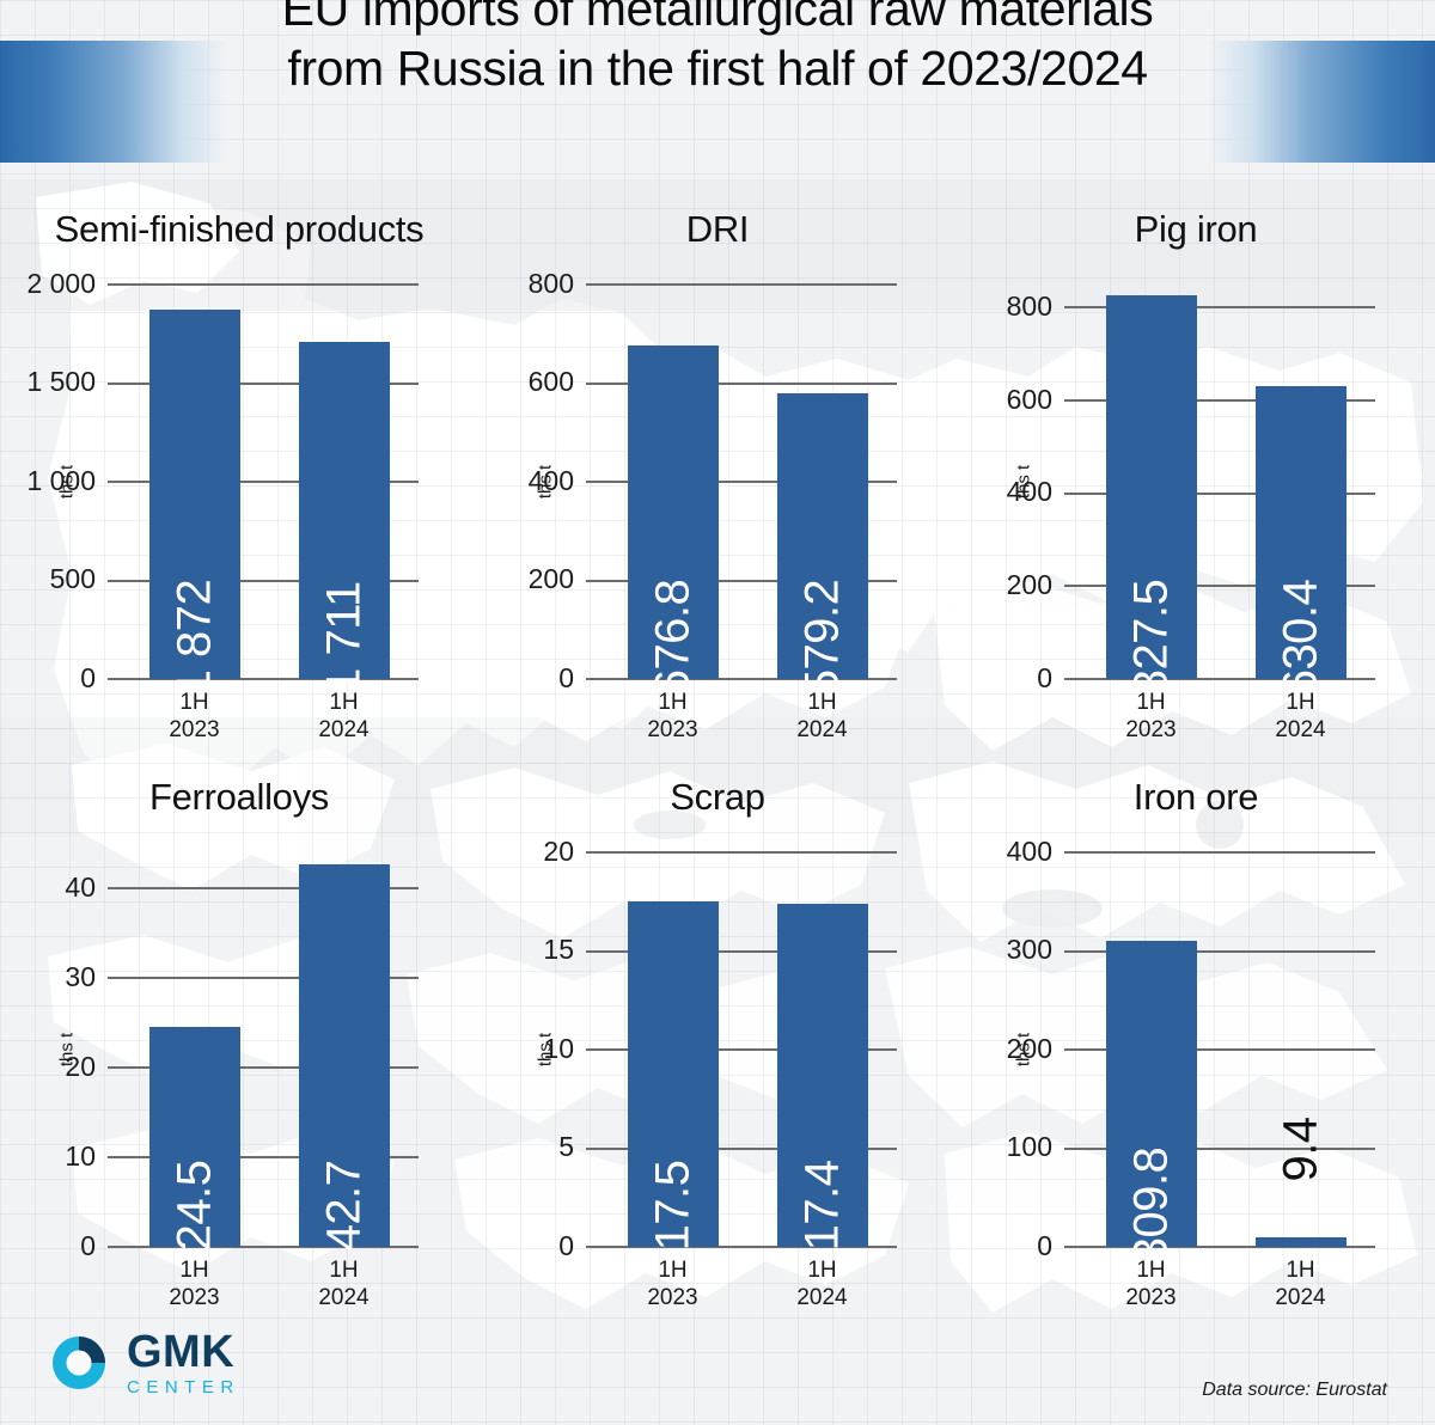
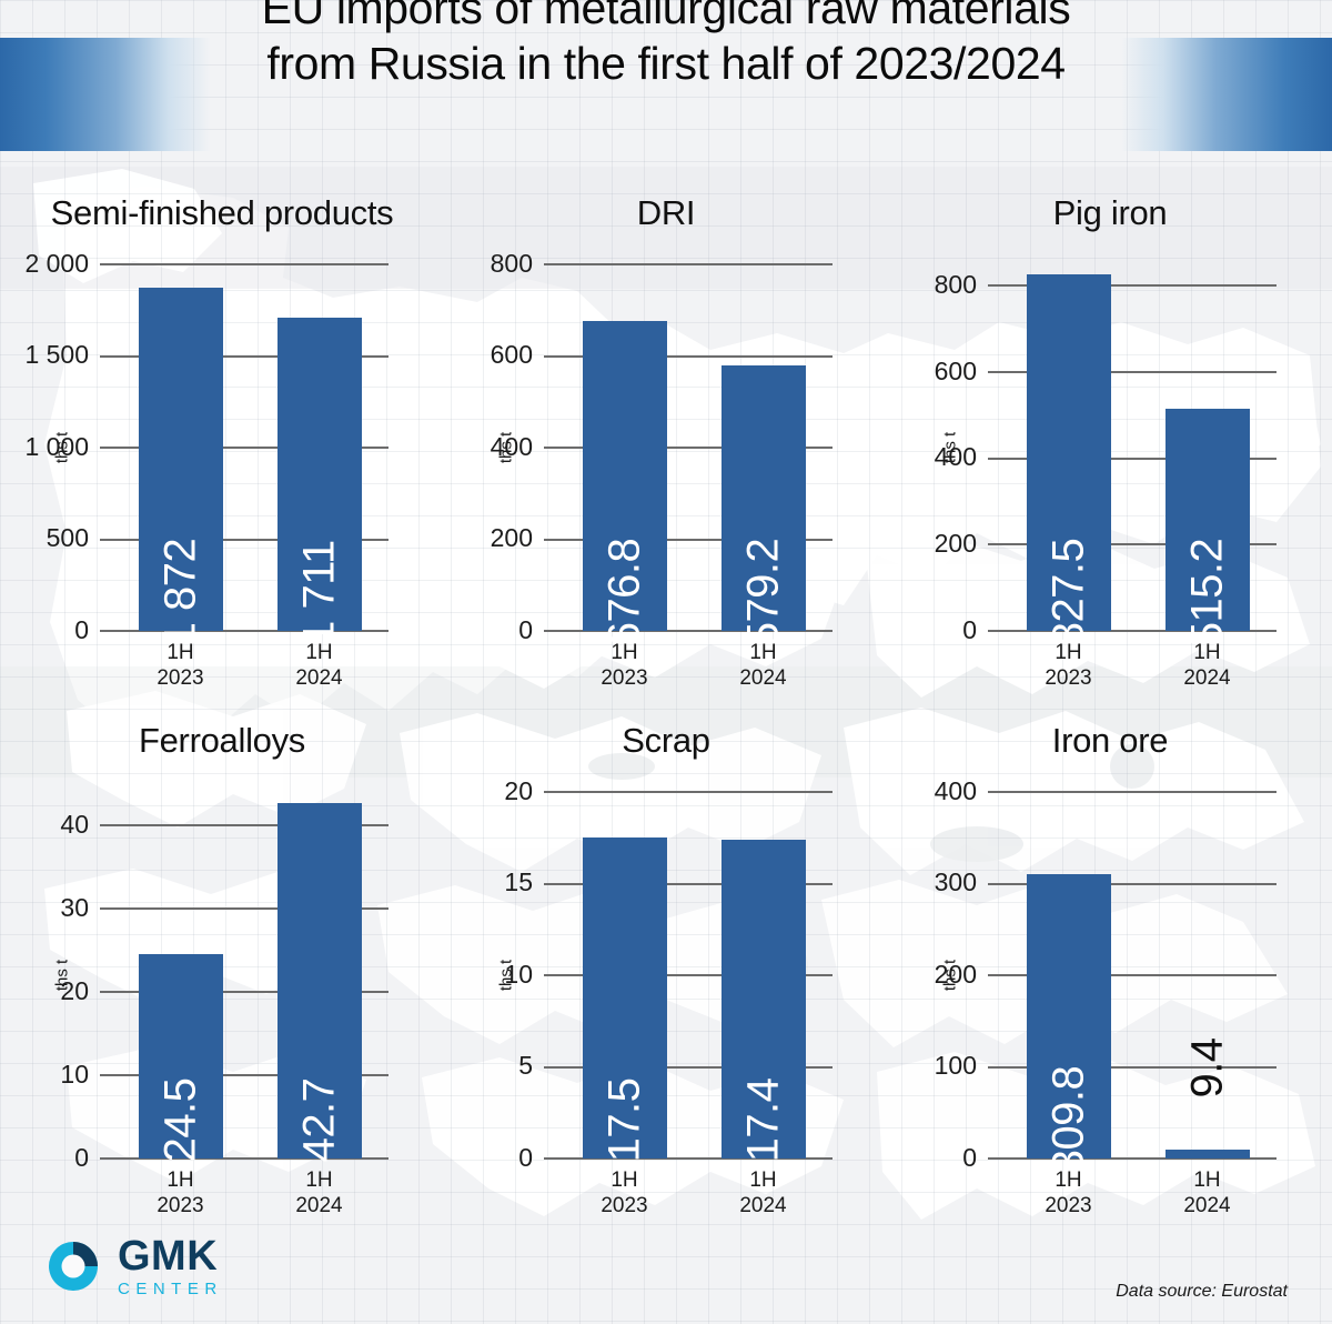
Pig iron/1H 2024: 630.4 -> 515.2
